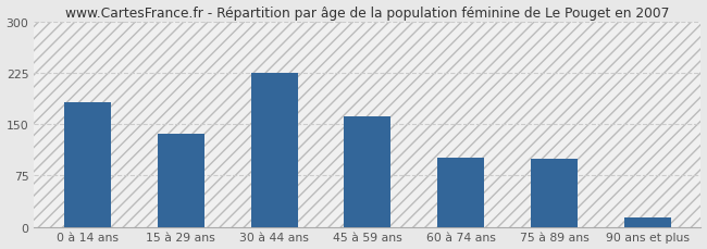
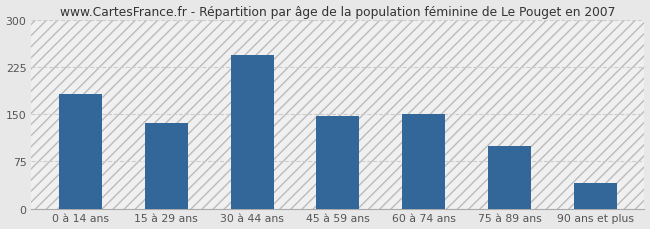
30 à 44 ans: 226 -> 244
45 à 59 ans: 162 -> 148
60 à 74 ans: 101 -> 150
90 ans et plus: 13 -> 40
